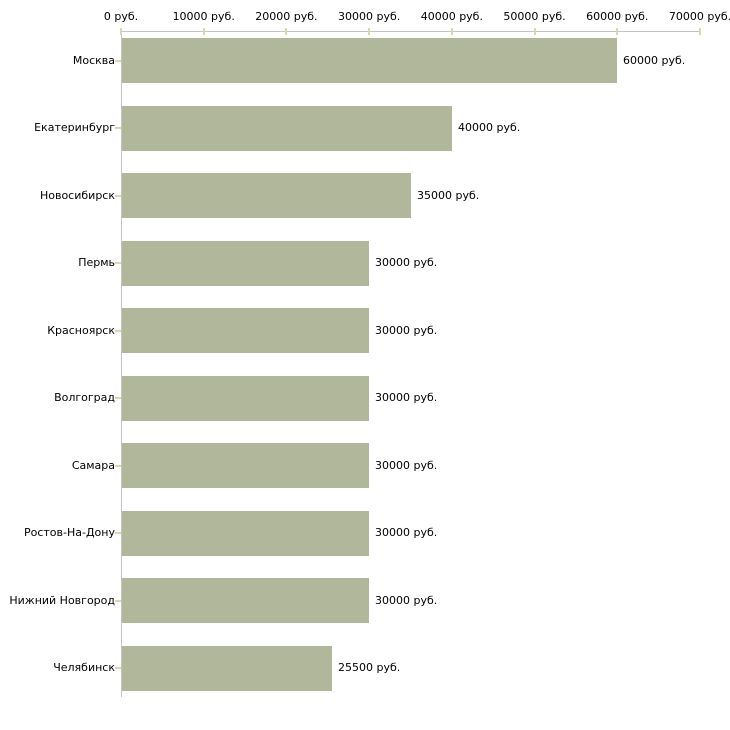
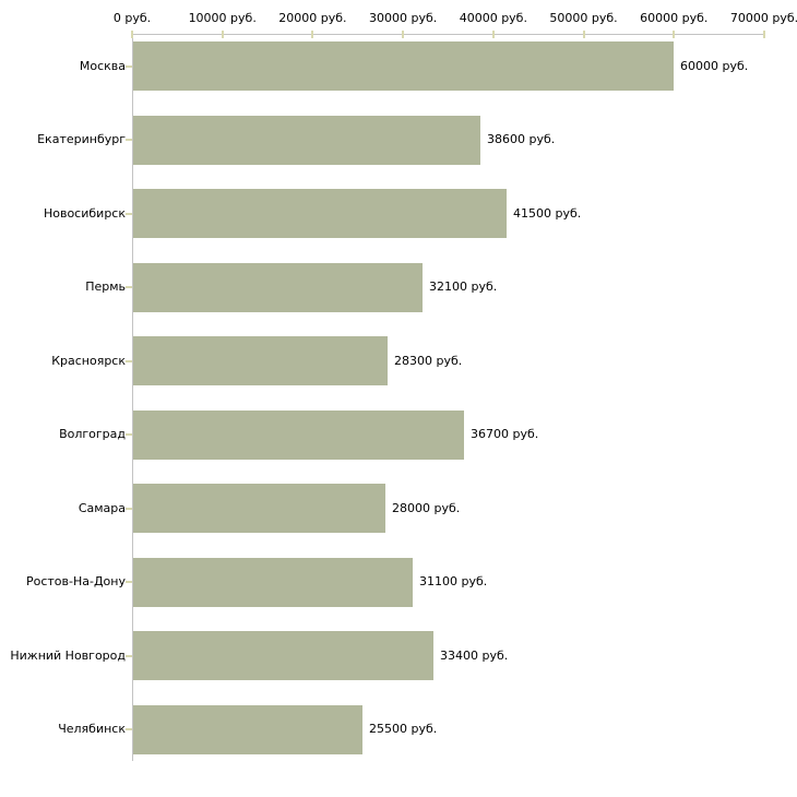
Екатеринбург: 40000 -> 38600
Новосибирск: 35000 -> 41500
Пермь: 30000 -> 32100
Красноярск: 30000 -> 28300
Волгоград: 30000 -> 36700
Самара: 30000 -> 28000
Ростов-На-Дону: 30000 -> 31100
Нижний Новгород: 30000 -> 33400
